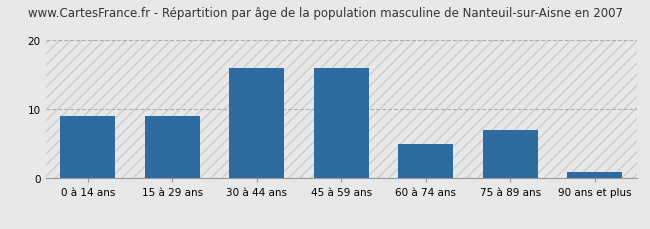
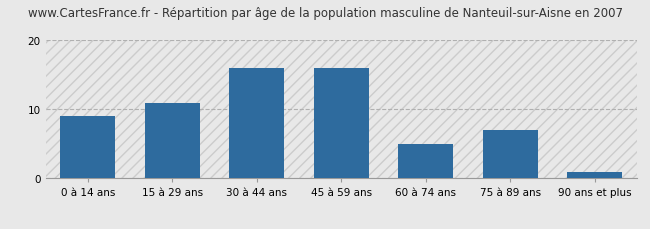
15 à 29 ans: 9 -> 11
